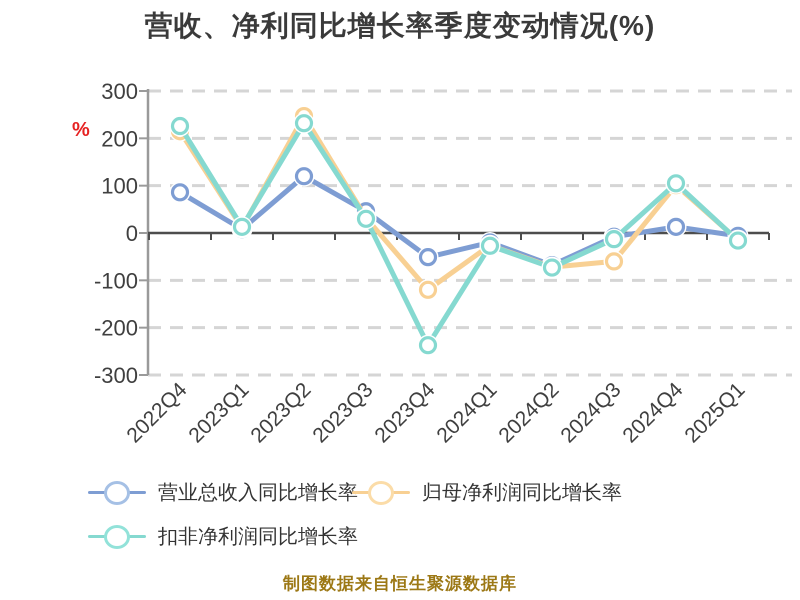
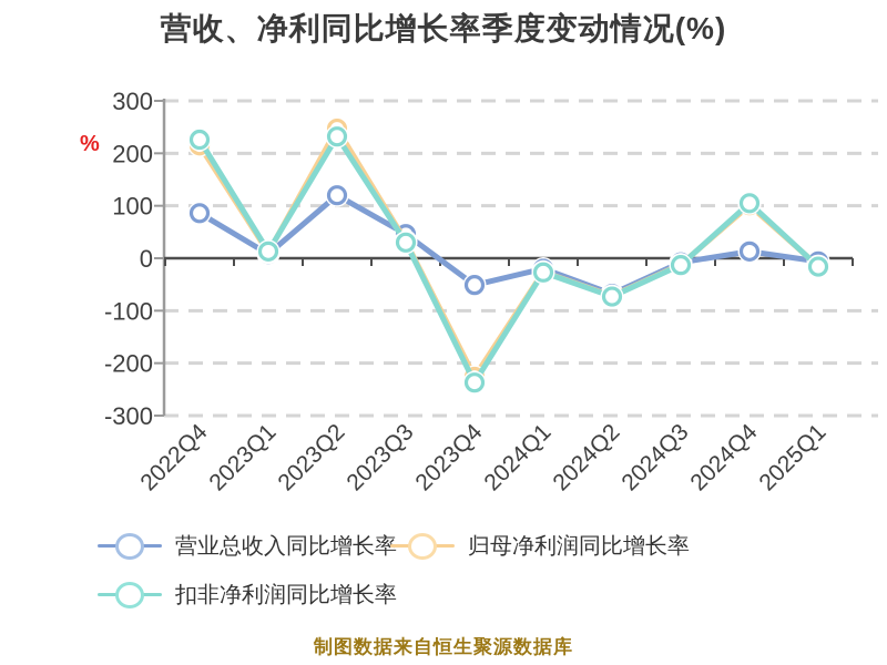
归母净利润同比增长率/2023Q4: -120 -> -230
归母净利润同比增长率/2024Q3: -60 -> -10
